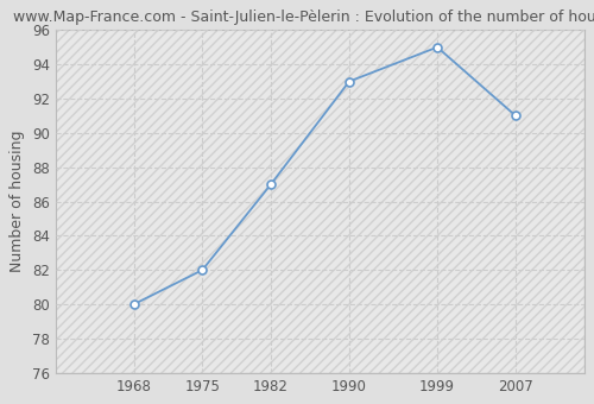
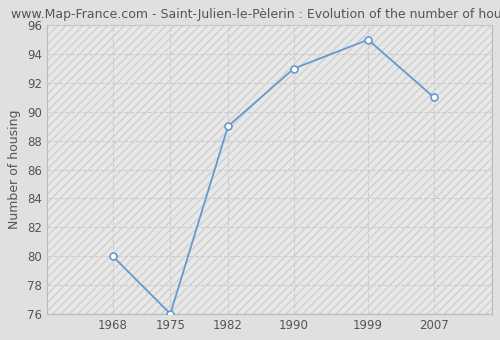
1975: 82 -> 76
1982: 87 -> 89
